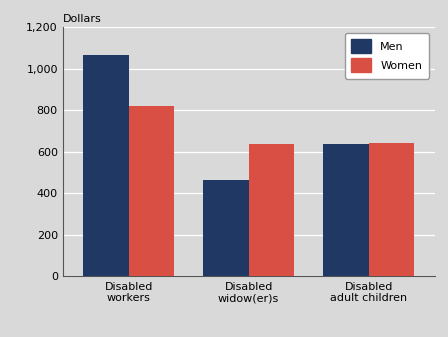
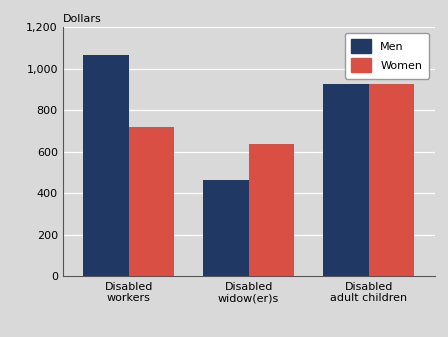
Women/Disabled workers: 820 -> 720
Men/Disabled adult children: 638 -> 925
Women/Disabled adult children: 642 -> 925
